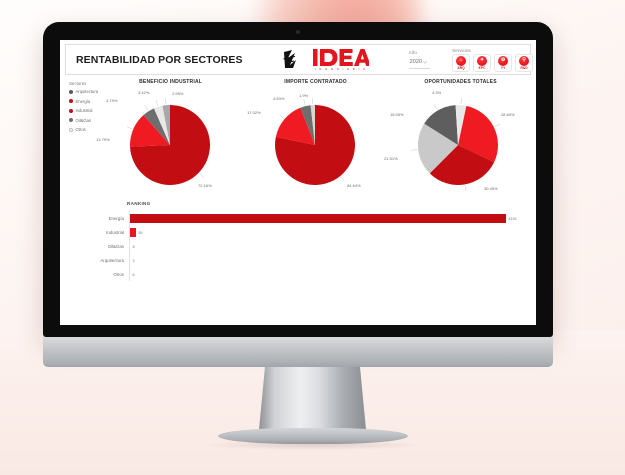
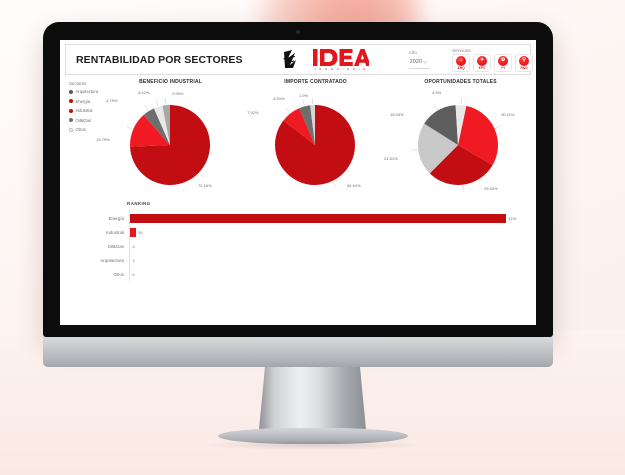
IMPORTE CONTRATADO/Industrial: 17.02% -> 7.92%
OPORTUNIDADES TOTALES/Energía: 28.69% -> 30.11%
OPORTUNIDADES TOTALES/Industrial: 30.45% -> 29.03%
